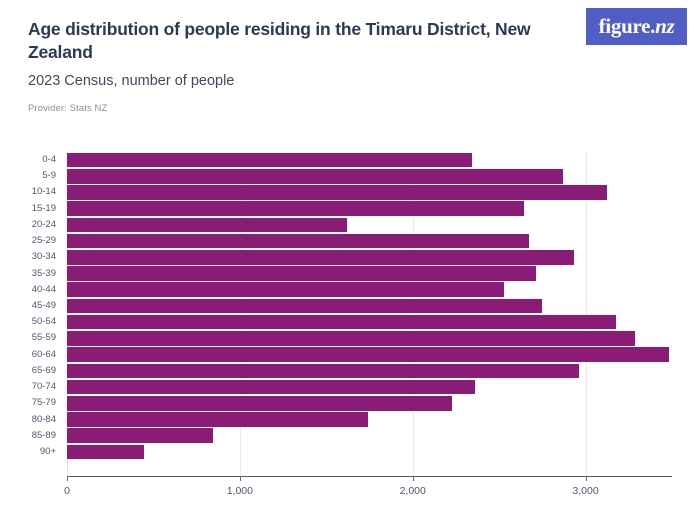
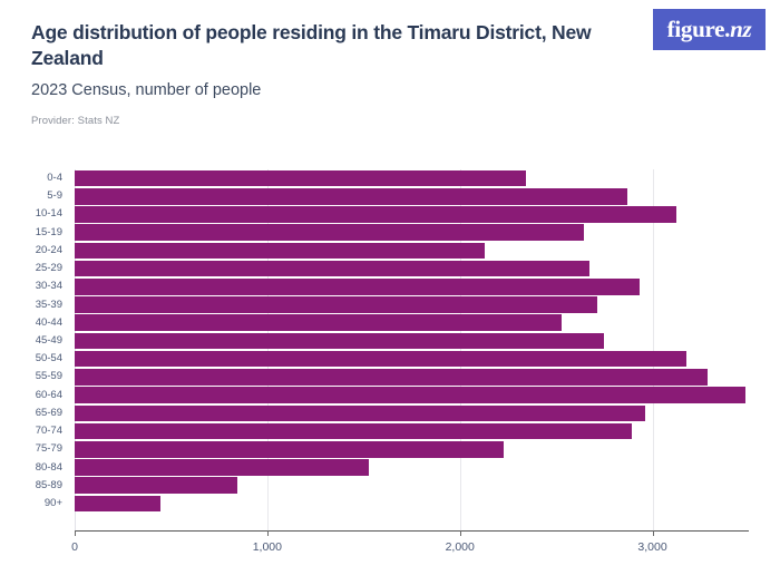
20-24: 1620 -> 2130
70-74: 2360 -> 2890
80-84: 1740 -> 1530
